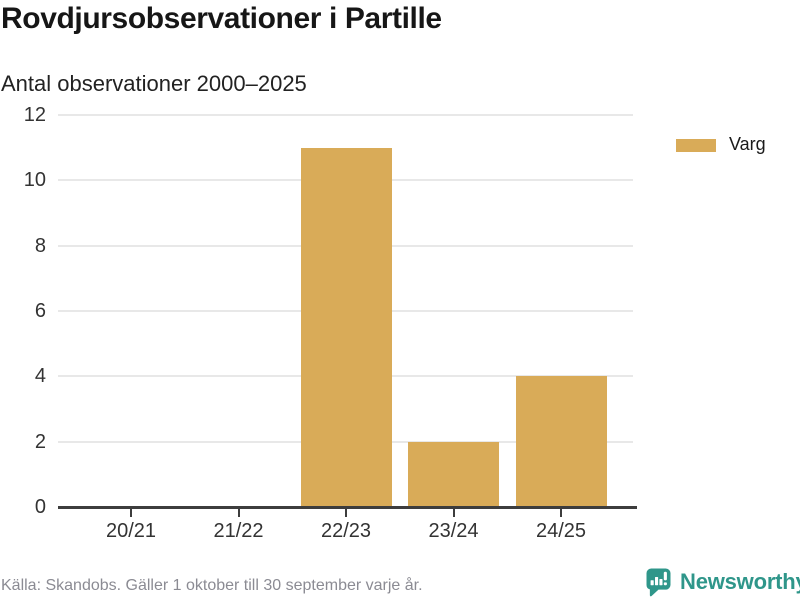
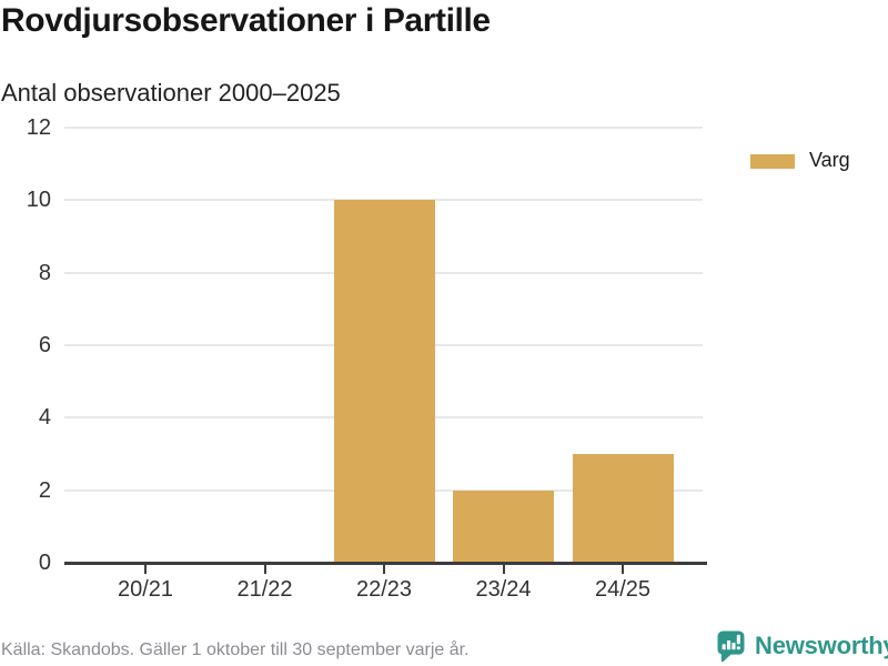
22/23: 11 -> 10
24/25: 4 -> 3
